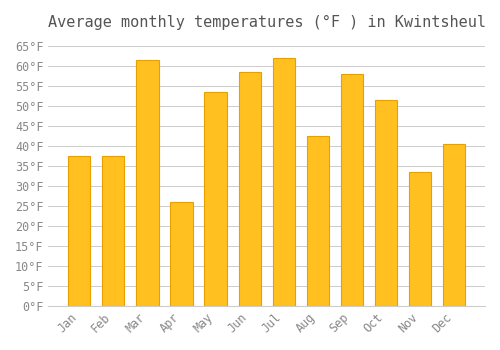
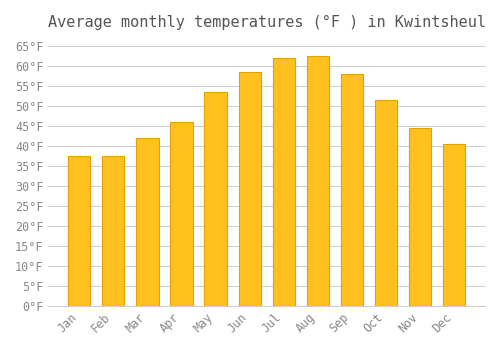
Mar: 61.5°F -> 42.0°F
Apr: 26.0°F -> 46.0°F
Aug: 42.5°F -> 62.5°F
Nov: 33.5°F -> 44.5°F
